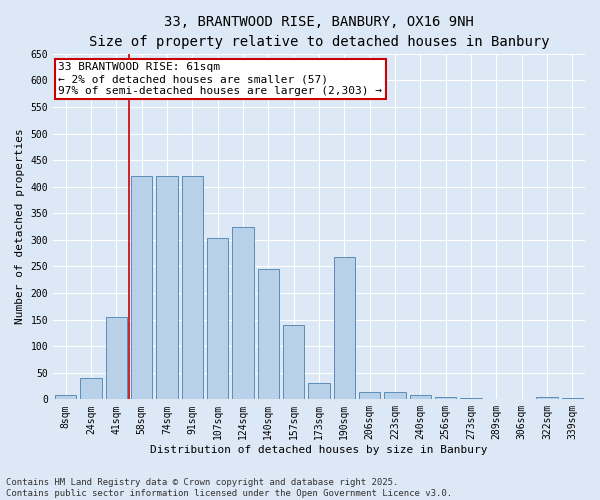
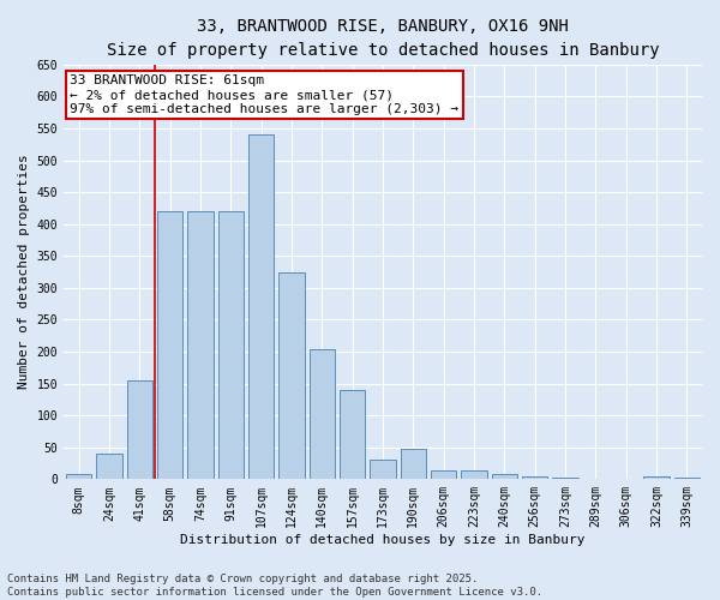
107sqm: 304 -> 540
140sqm: 246 -> 203
190sqm: 268 -> 48
